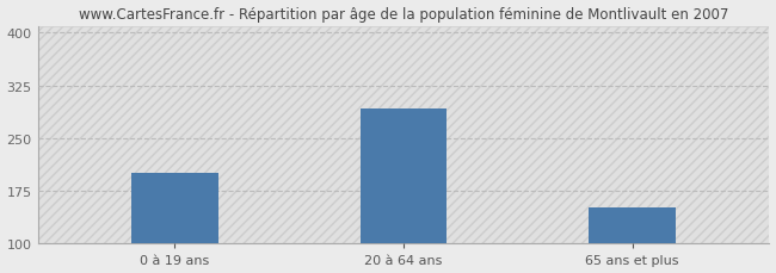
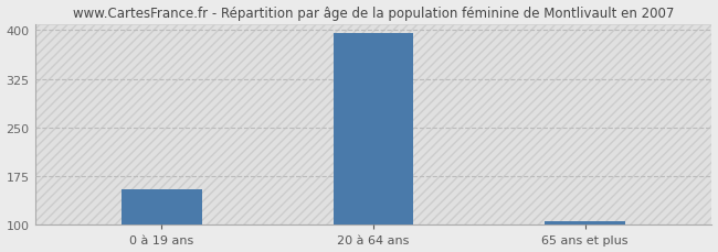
0 à 19 ans: 200 -> 155
20 à 64 ans: 292 -> 395
65 ans et plus: 152 -> 105
